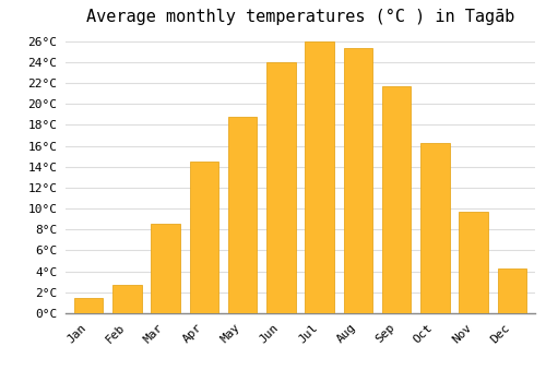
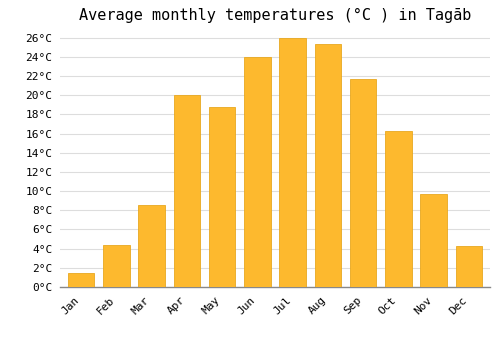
Feb: 2.7°C -> 4.4°C
Apr: 14.5°C -> 20.0°C
